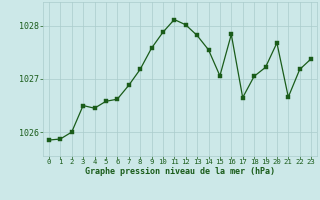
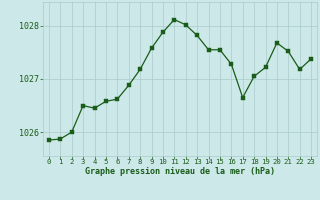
15: 1027.06 -> 1027.55
16: 1027.84 -> 1027.28
21: 1026.66 -> 1027.52
